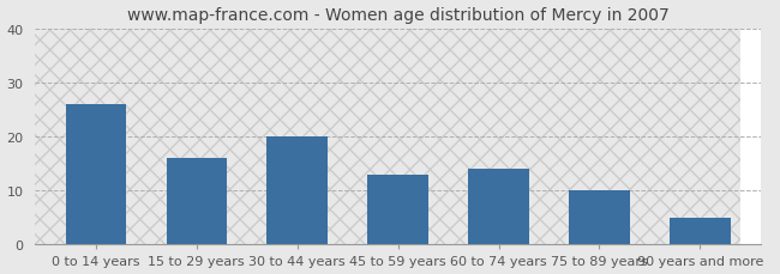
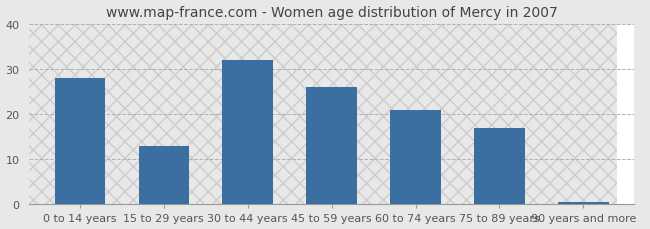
0 to 14 years: 26.0 -> 28.0
15 to 29 years: 16.0 -> 13.0
30 to 44 years: 20.0 -> 32.0
45 to 59 years: 13.0 -> 26.0
60 to 74 years: 14.0 -> 21.0
75 to 89 years: 10.0 -> 17.0
90 years and more: 5.0 -> 0.5
